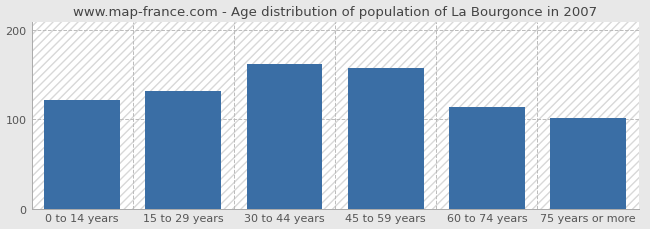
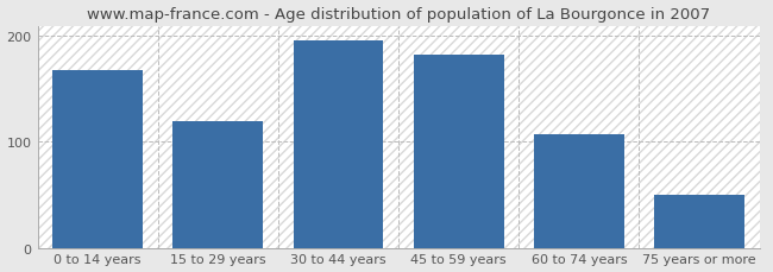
0 to 14 years: 122 -> 168
15 to 29 years: 132 -> 120
30 to 44 years: 162 -> 196
45 to 59 years: 158 -> 182
60 to 74 years: 114 -> 107
75 years or more: 102 -> 50
